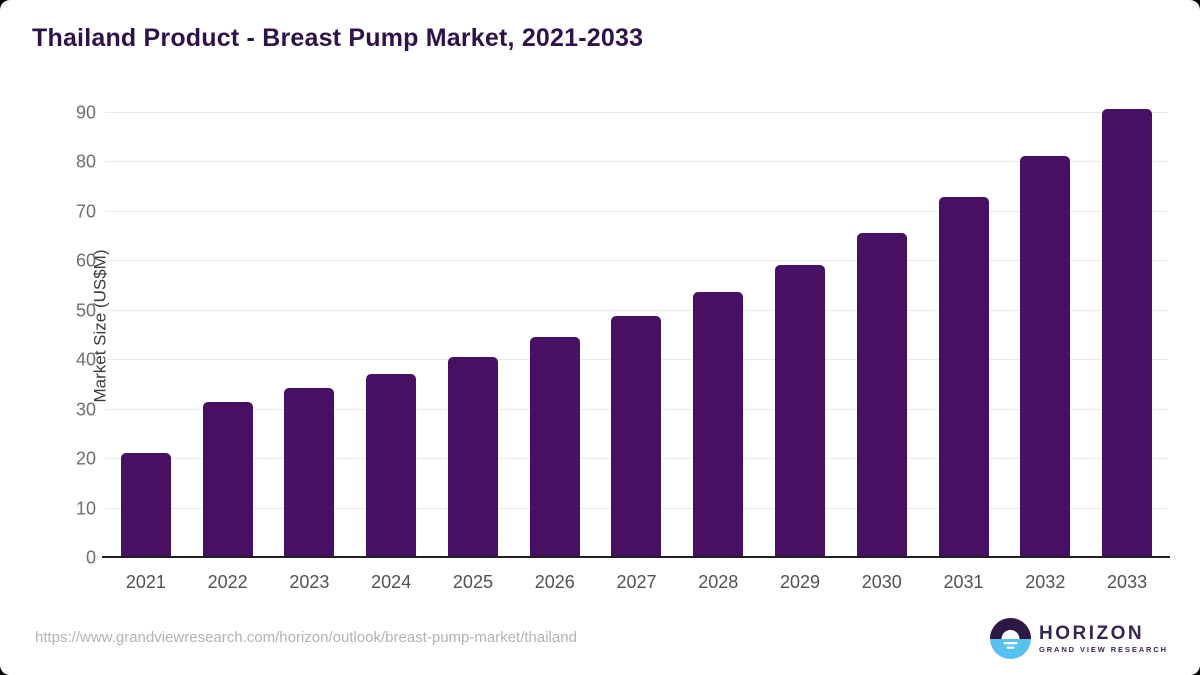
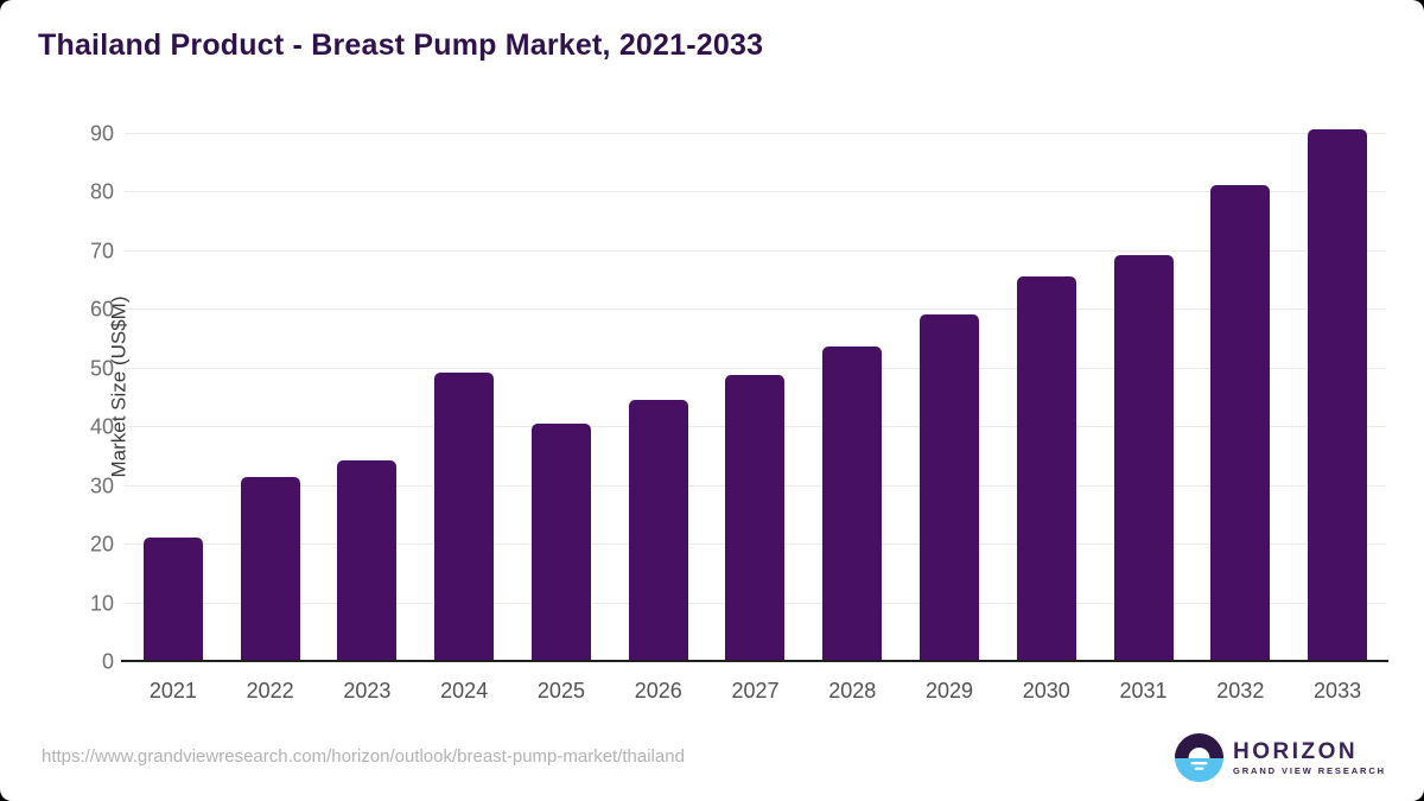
2024: 37 -> 49
2031: 73 -> 69
